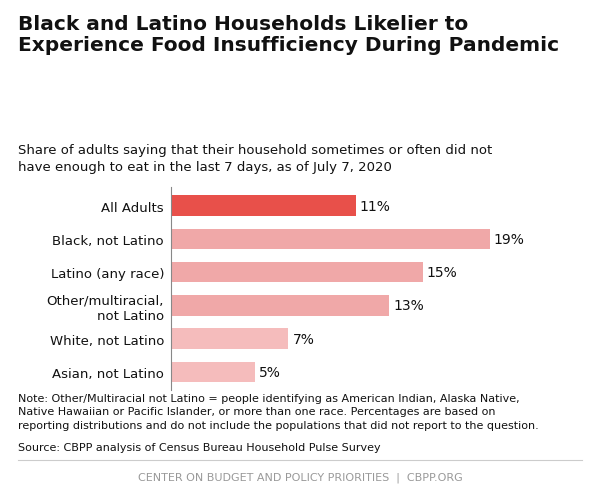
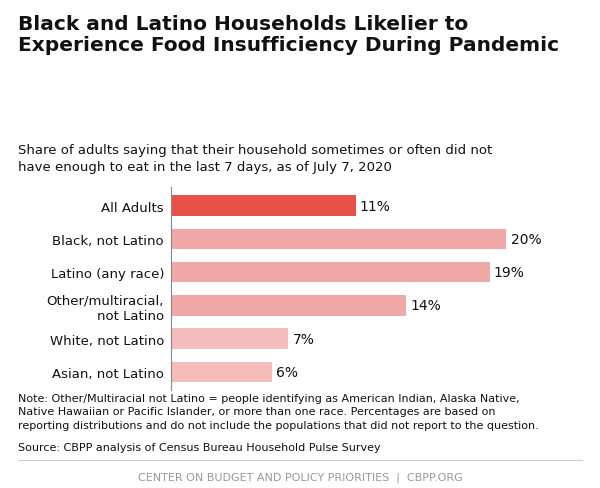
Black, not Latino: 19% -> 20%
Latino (any race): 15% -> 19%
Other/multiracial, not Latino: 13% -> 14%
Asian, not Latino: 5% -> 6%
